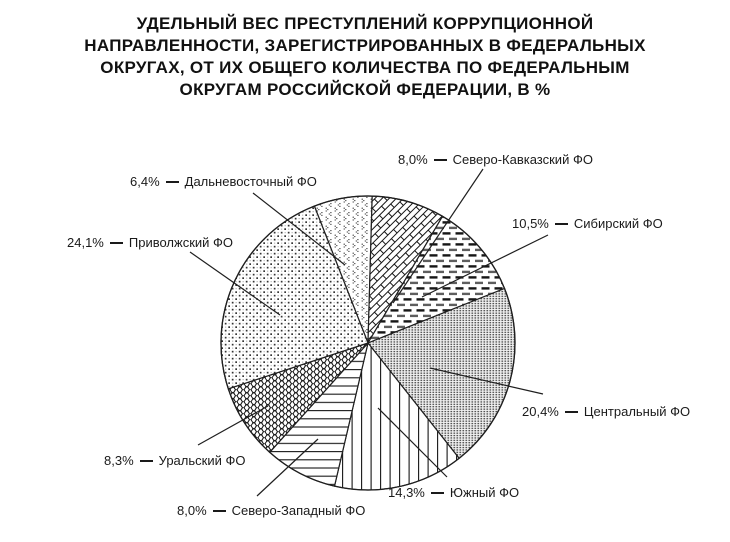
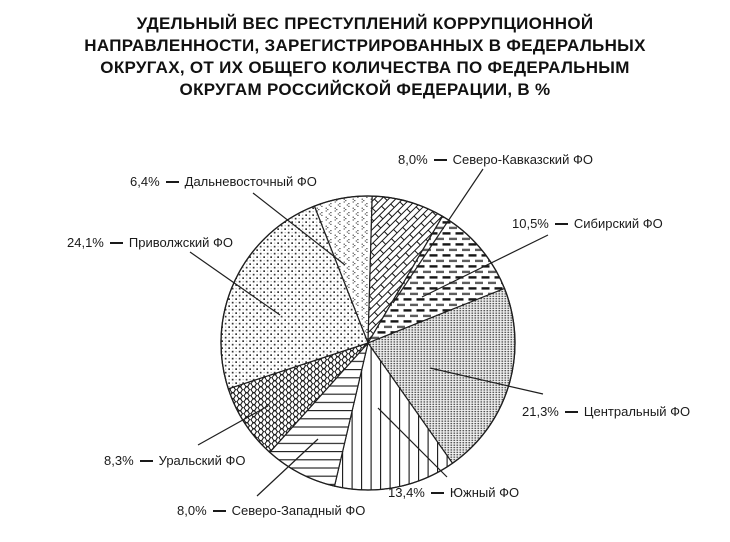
Центральный ФО: 20,4% -> 21,3%
Южный ФО: 14,3% -> 13,4%
